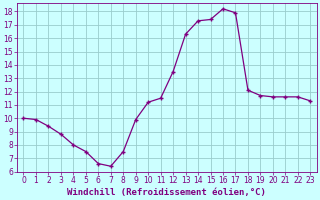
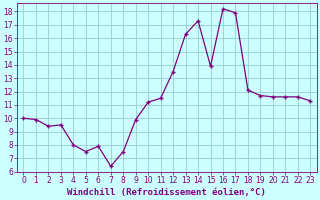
3: 8.8 -> 9.5
6: 6.6 -> 7.9
15: 17.4 -> 13.9
